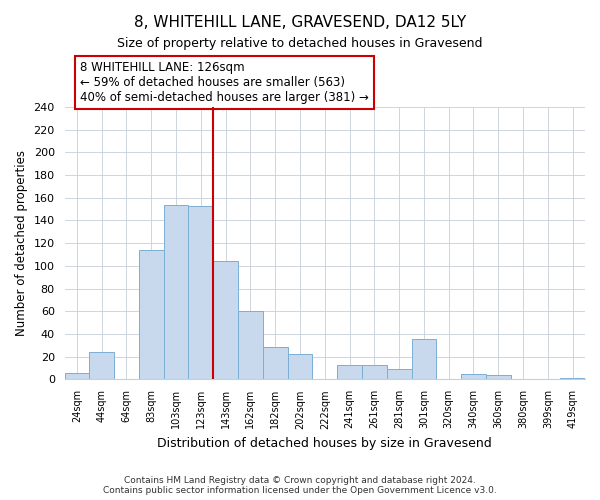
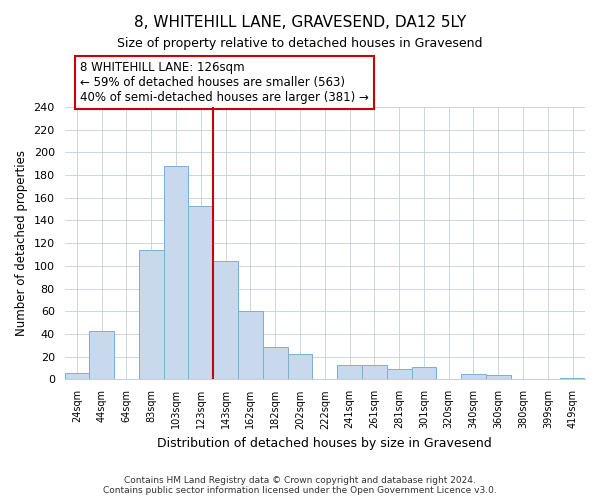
44sqm: 24 -> 43
103sqm: 154 -> 188
301sqm: 36 -> 11
